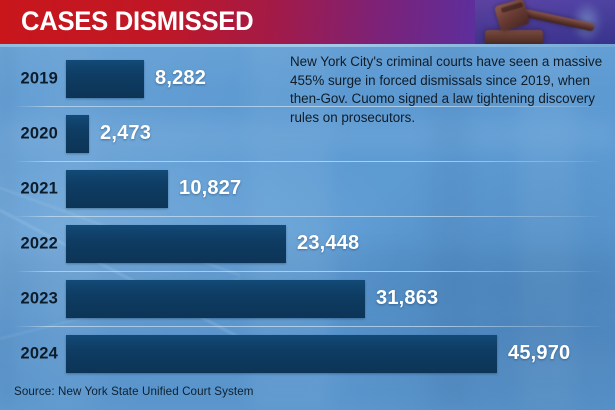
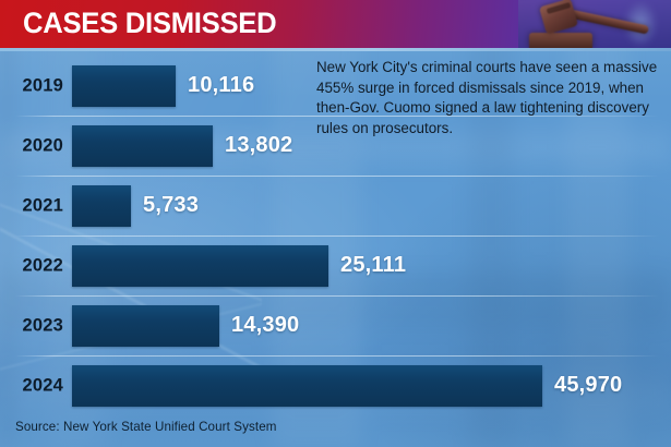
2019: 8,282 -> 10,116
2020: 2,473 -> 13,802
2021: 10,827 -> 5,733
2022: 23,448 -> 25,111
2023: 31,863 -> 14,390
